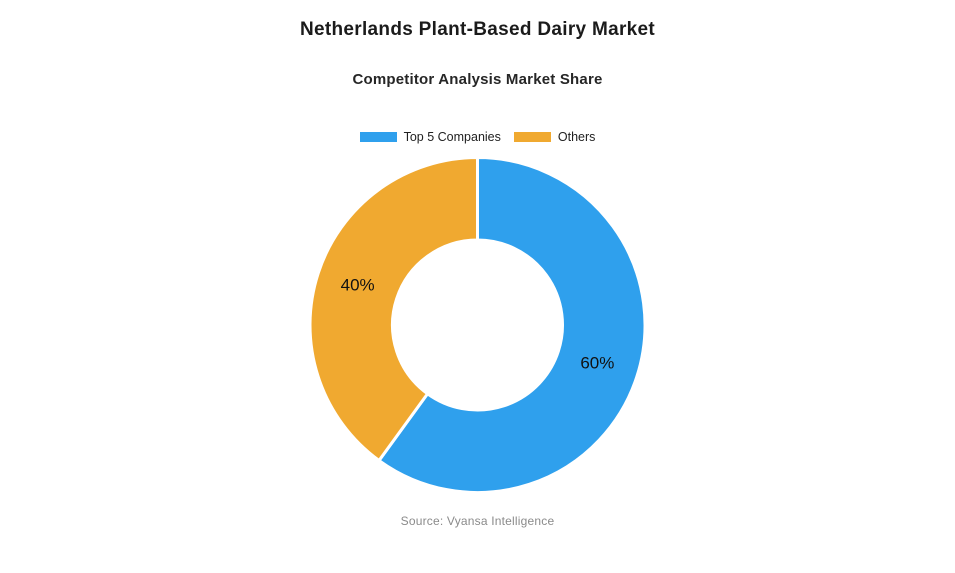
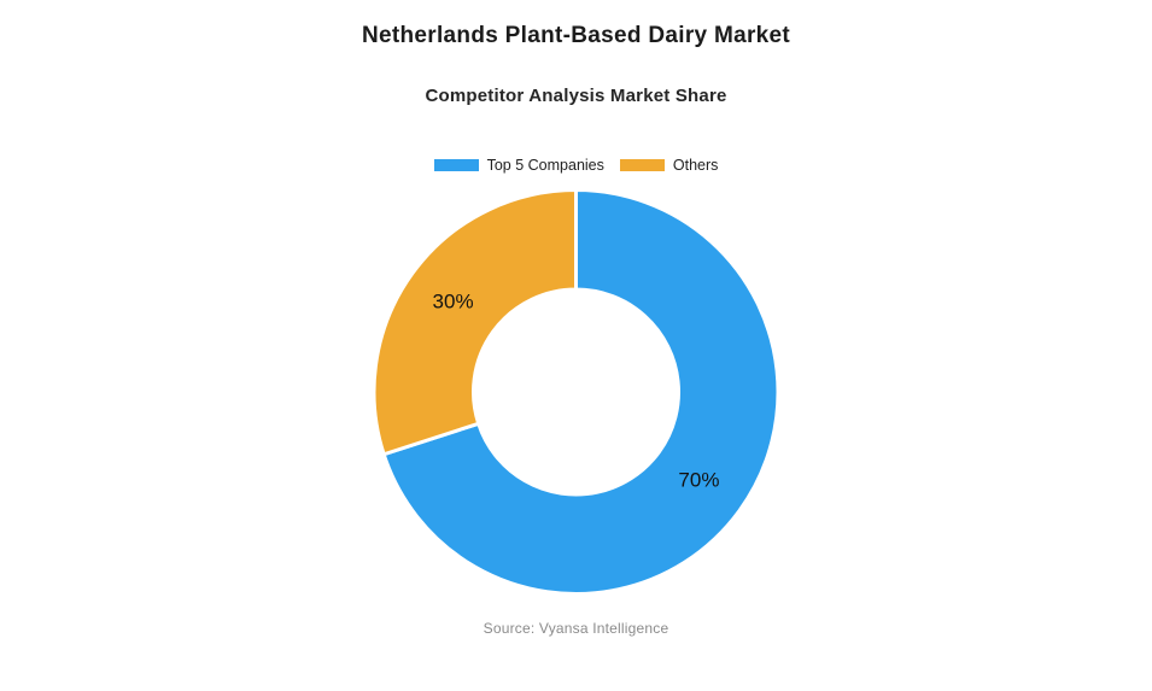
Top 5 Companies: 60% -> 70%
Others: 40% -> 30%
